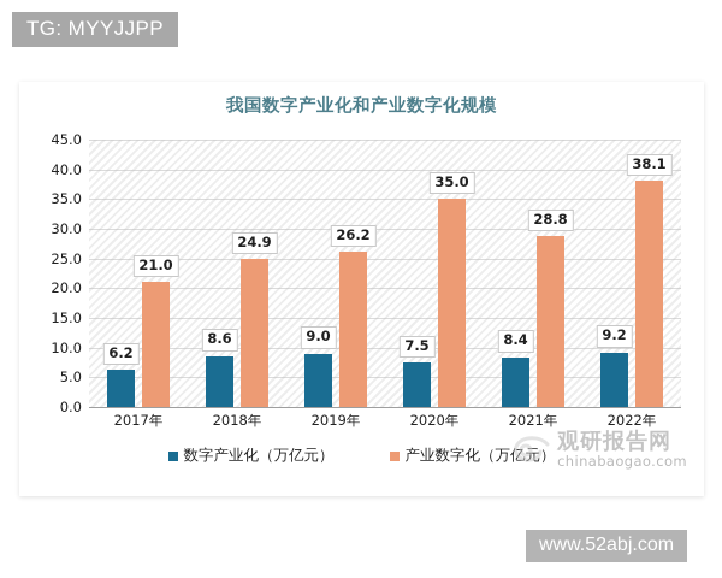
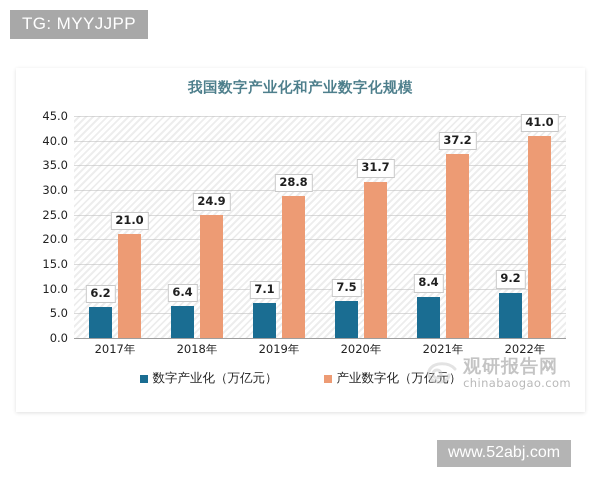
数字产业化（万亿元）/2018年: 8.6 -> 6.4
数字产业化（万亿元）/2019年: 9.0 -> 7.1
产业数字化（万亿元）/2019年: 26.2 -> 28.8
产业数字化（万亿元）/2020年: 35.0 -> 31.7
产业数字化（万亿元）/2021年: 28.8 -> 37.2
产业数字化（万亿元）/2022年: 38.1 -> 41.0
